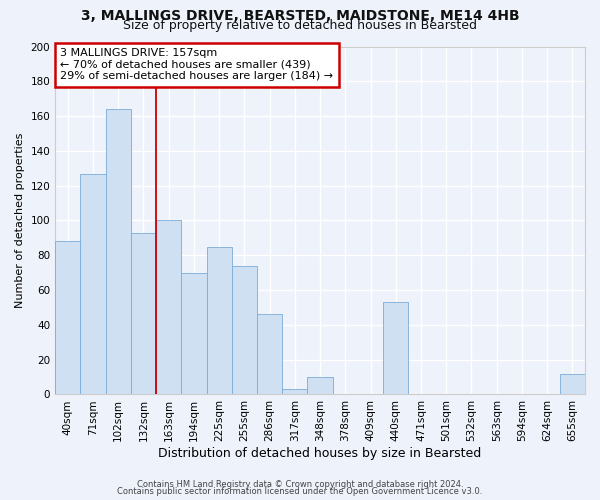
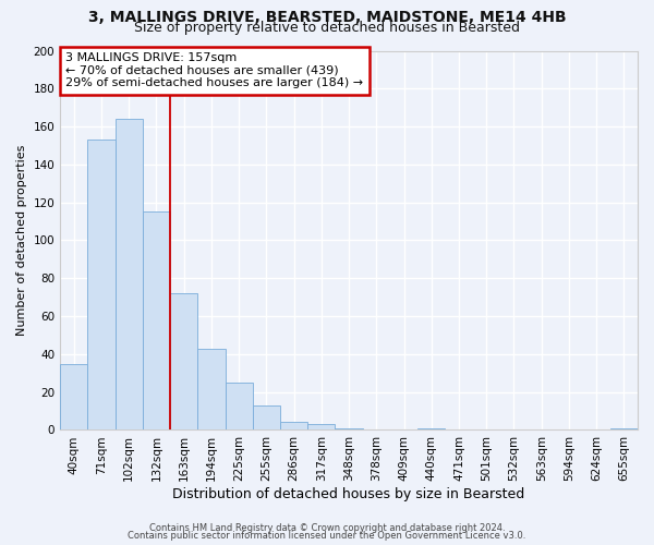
40sqm: 88 -> 35
71sqm: 127 -> 153
132sqm: 93 -> 115
163sqm: 100 -> 72
194sqm: 70 -> 43
225sqm: 85 -> 25
255sqm: 74 -> 13
286sqm: 46 -> 4
348sqm: 10 -> 1
440sqm: 53 -> 1
655sqm: 12 -> 1
